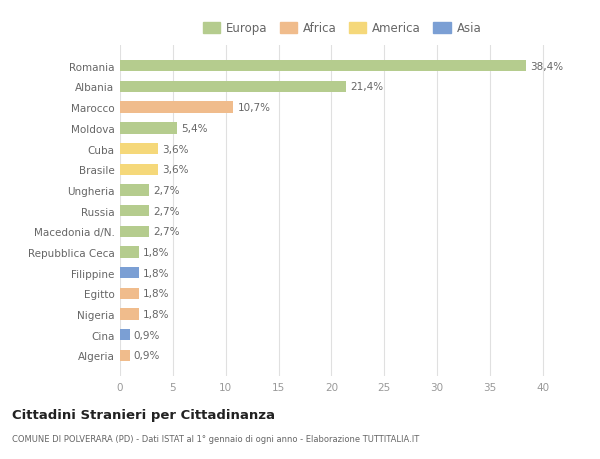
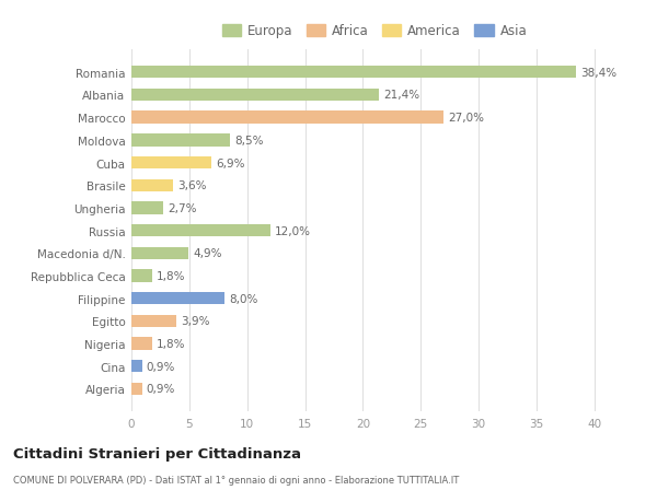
Marocco: 10,7% -> 27,0%
Moldova: 5,4% -> 8,5%
Cuba: 3,6% -> 6,9%
Russia: 2,7% -> 12,0%
Macedonia d/N.: 2,7% -> 4,9%
Filippine: 1,8% -> 8,0%
Egitto: 1,8% -> 3,9%
